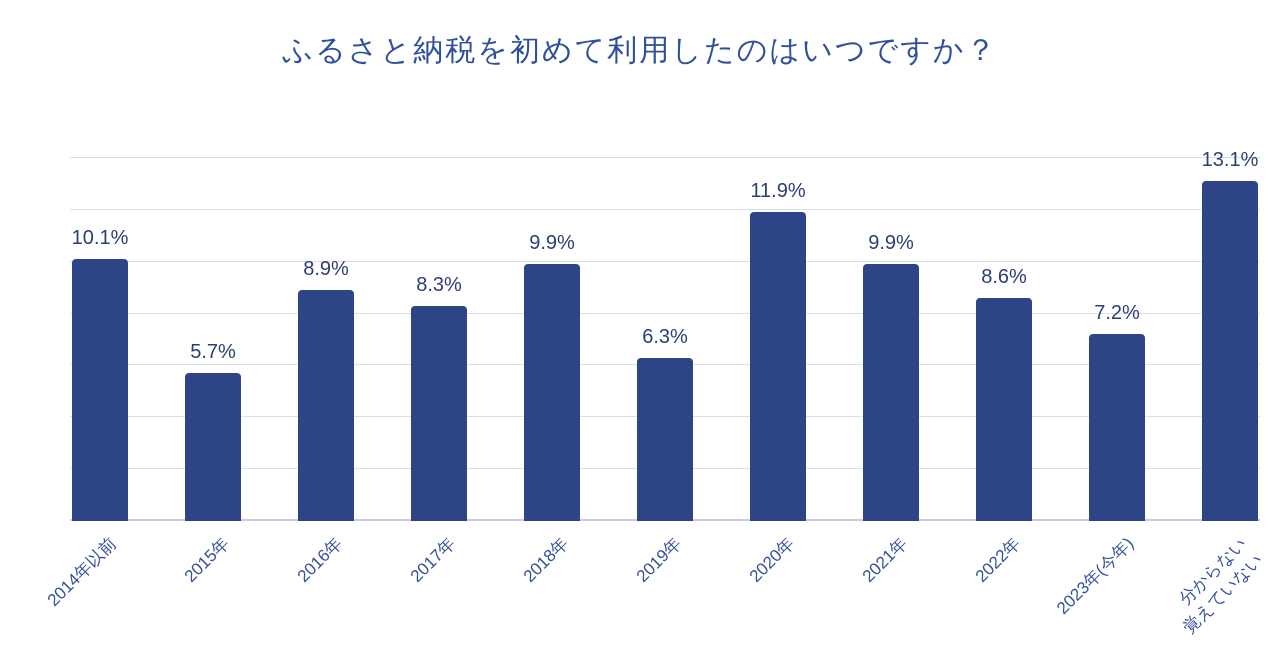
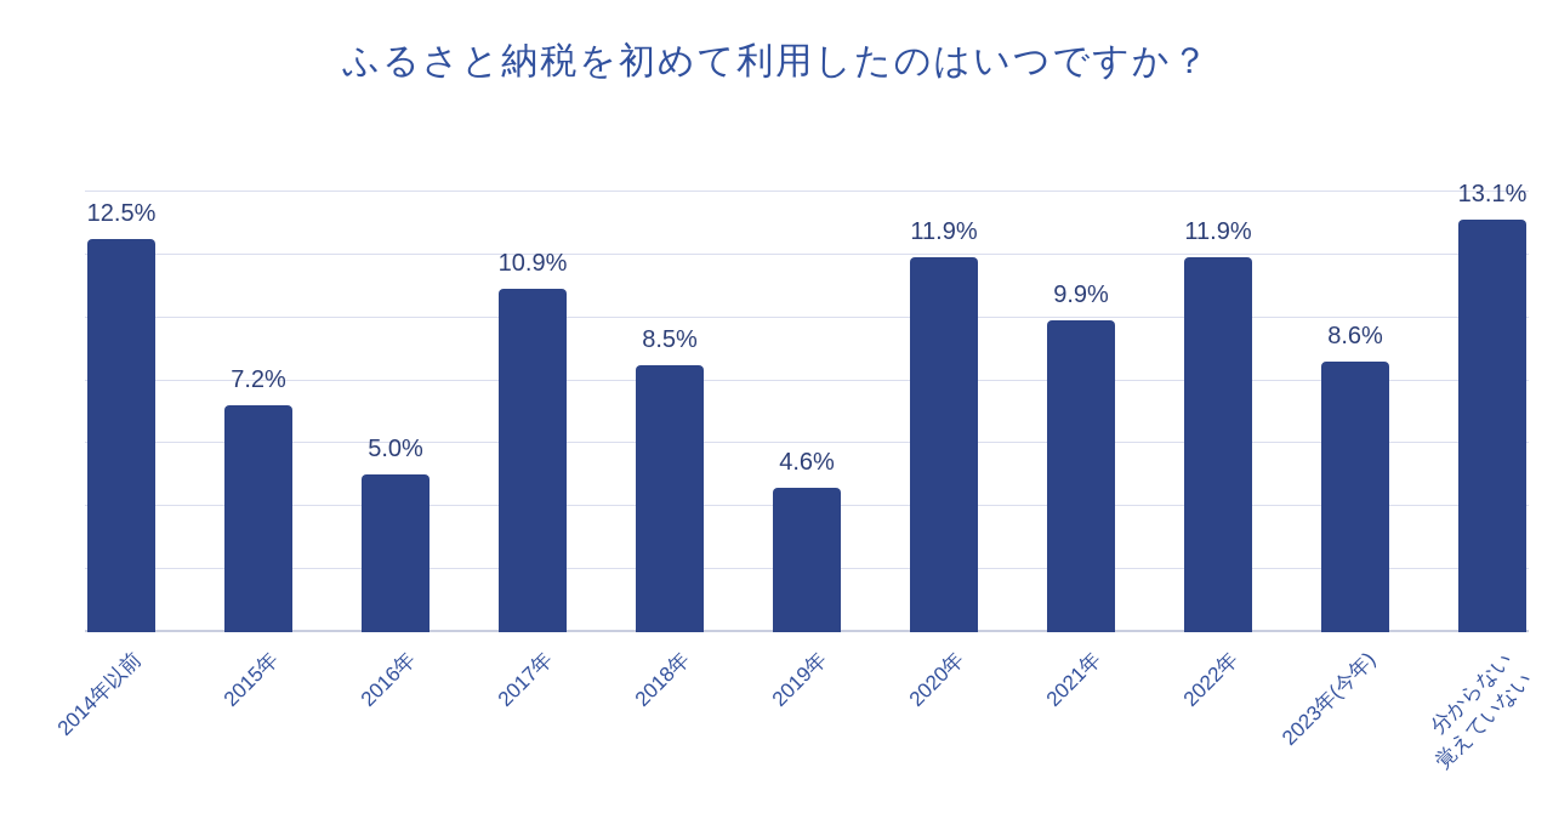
2014年以前: 10.1% -> 12.5%
2015年: 5.7% -> 7.2%
2016年: 8.9% -> 5.0%
2017年: 8.3% -> 10.9%
2018年: 9.9% -> 8.5%
2019年: 6.3% -> 4.6%
2022年: 8.6% -> 11.9%
2023年(今年): 7.2% -> 8.6%
